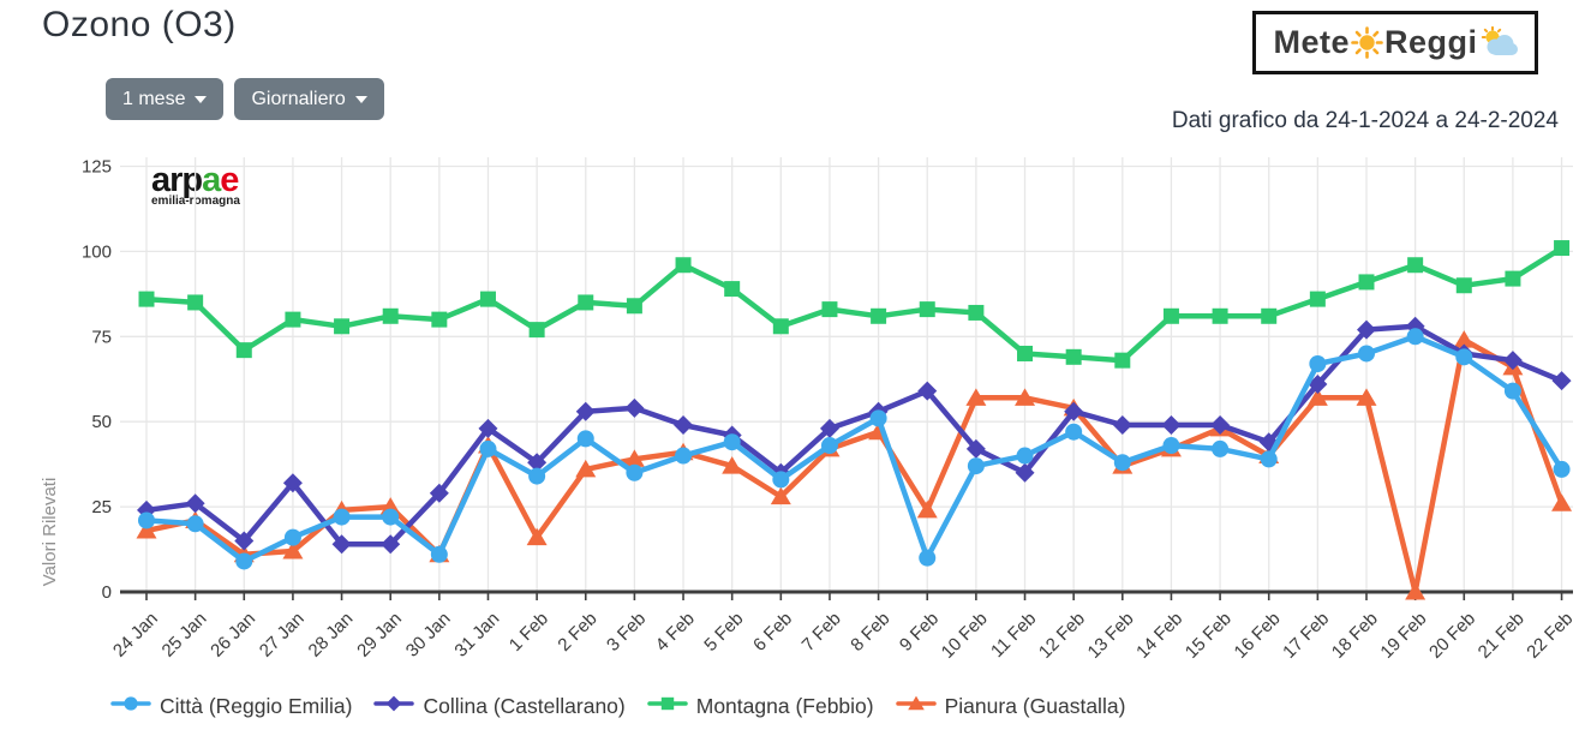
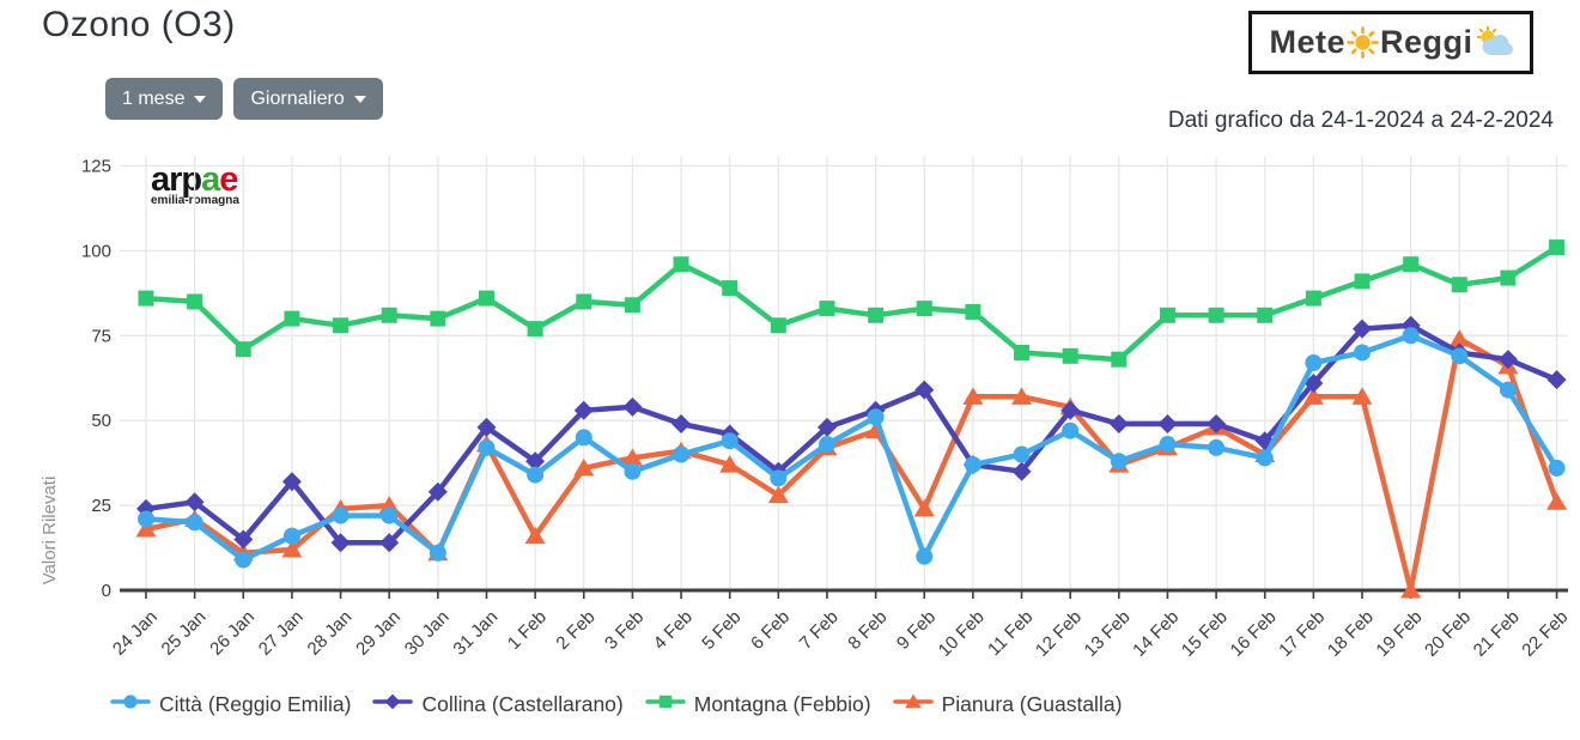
Collina (Castellarano)/10 Feb: 42 -> 37
